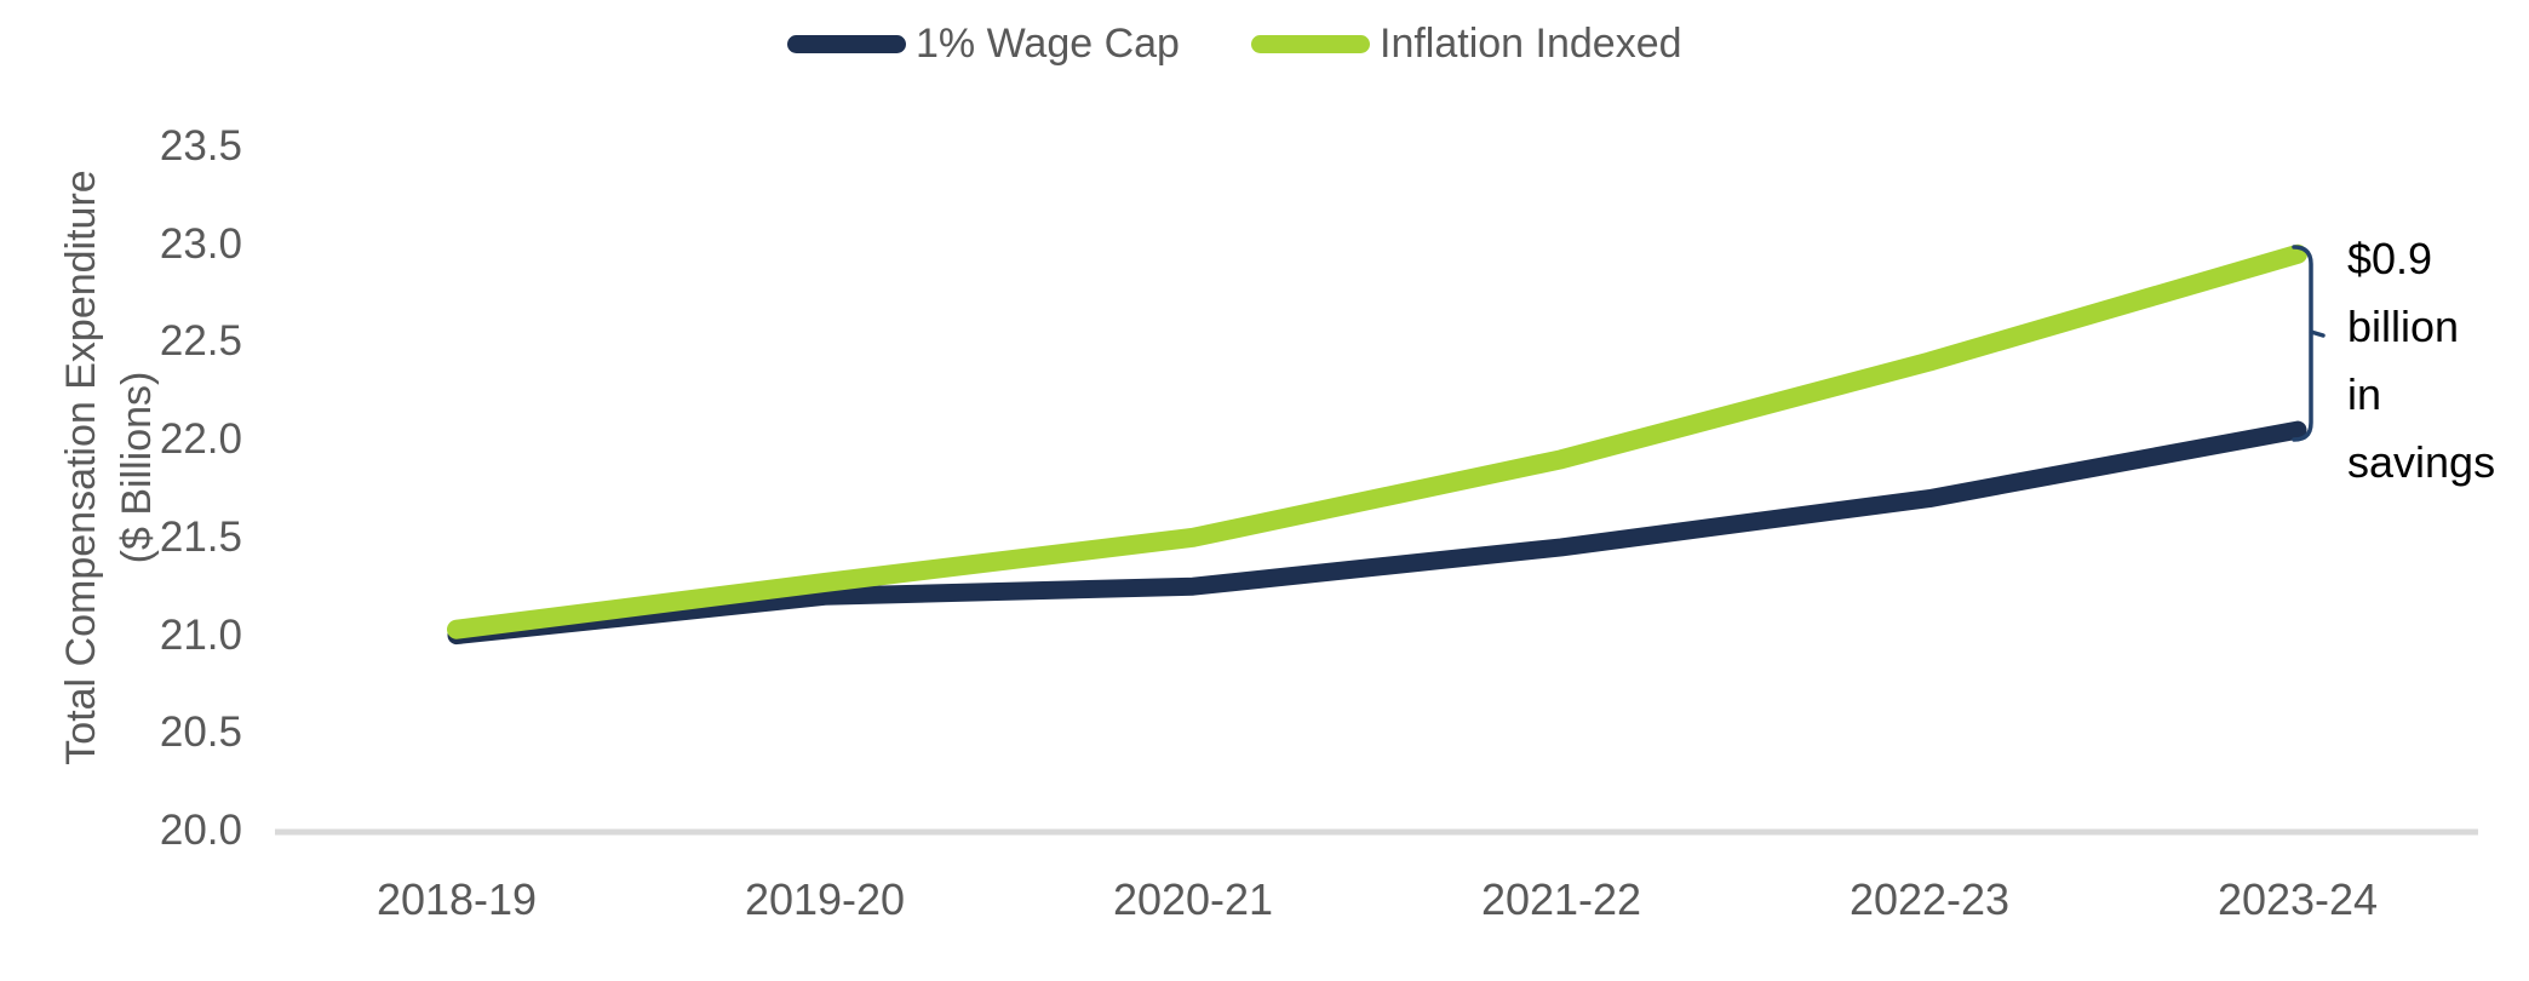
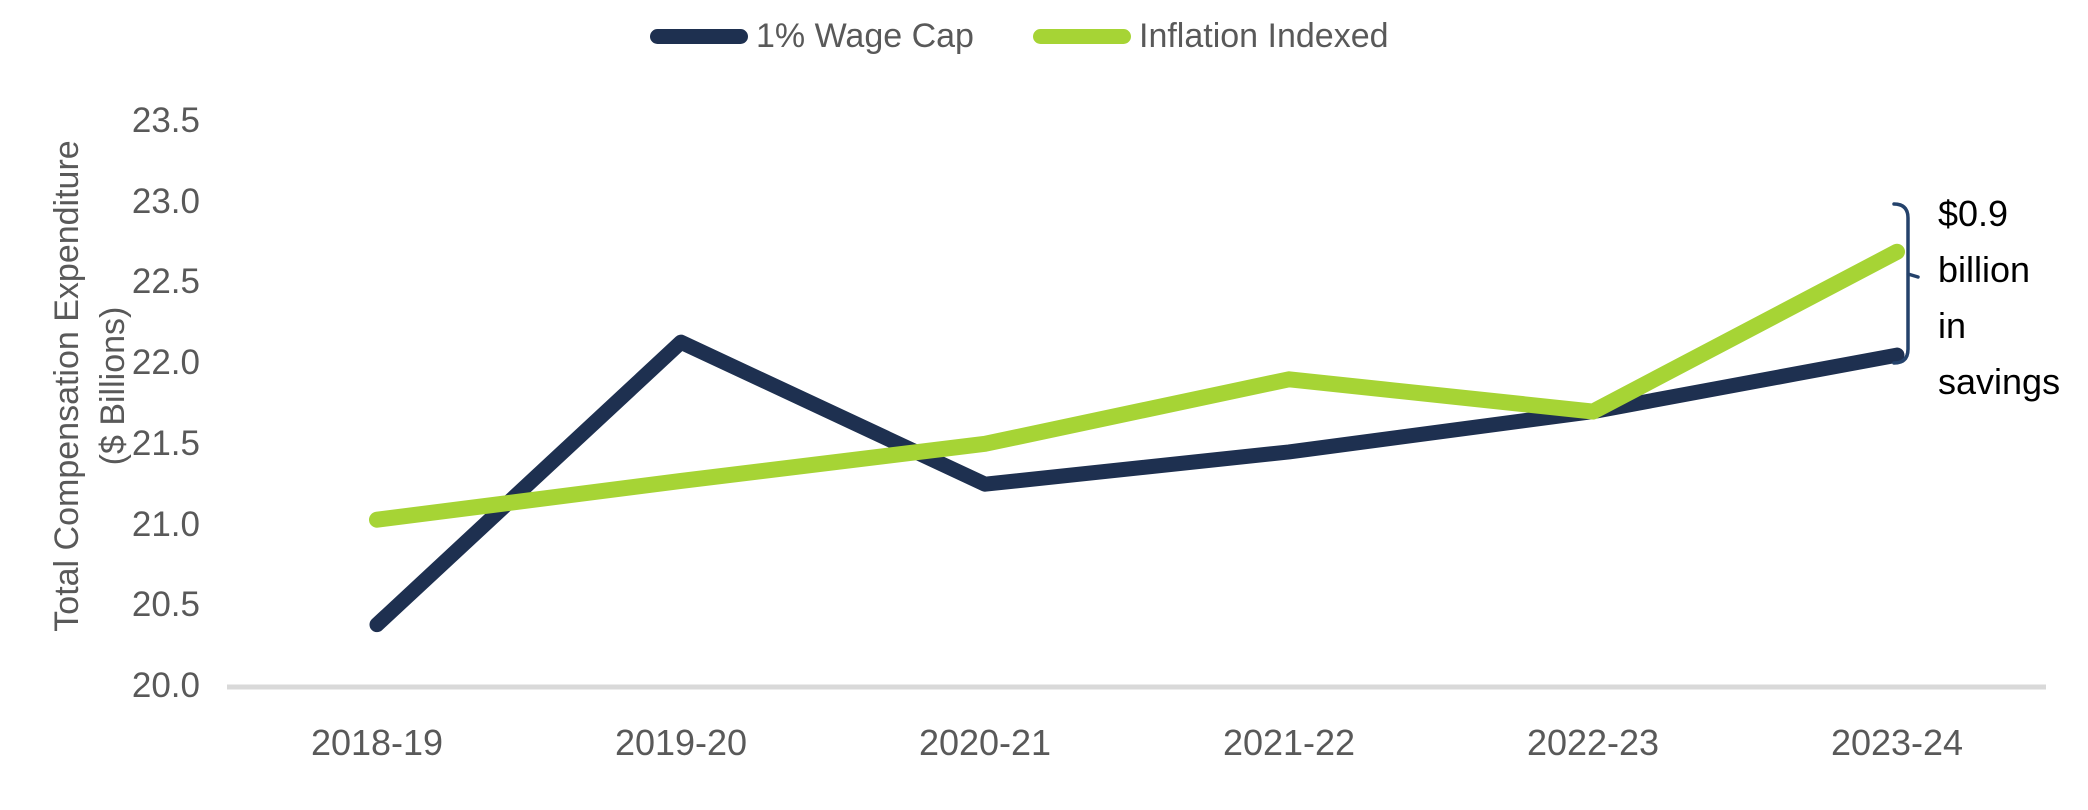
1% Wage Cap/2018-19: 21.00 -> 20.38
1% Wage Cap/2019-20: 21.20 -> 22.13
Inflation Indexed/2022-23: 22.40 -> 21.70
Inflation Indexed/2023-24: 22.95 -> 22.69
